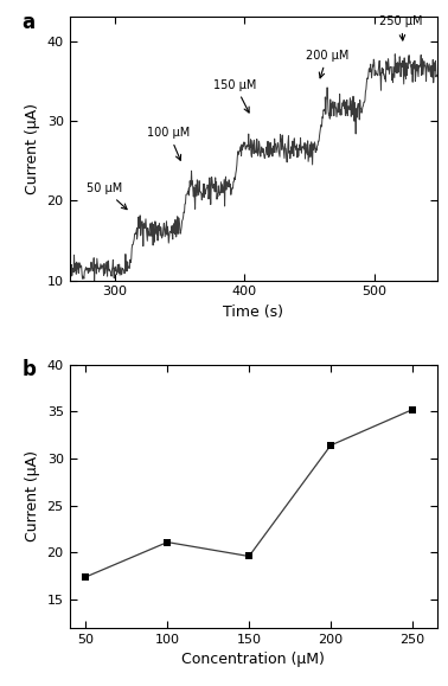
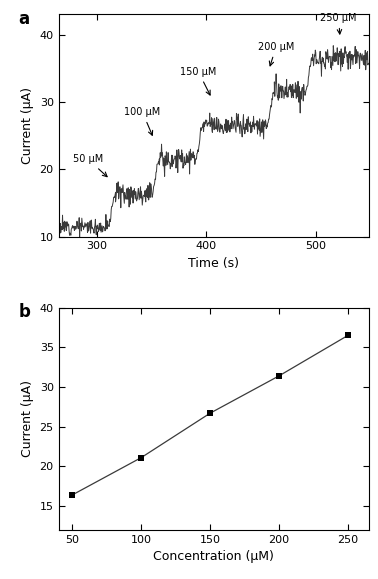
50: 17.4 -> 16.4
150: 19.6 -> 26.7
250: 35.2 -> 36.5
